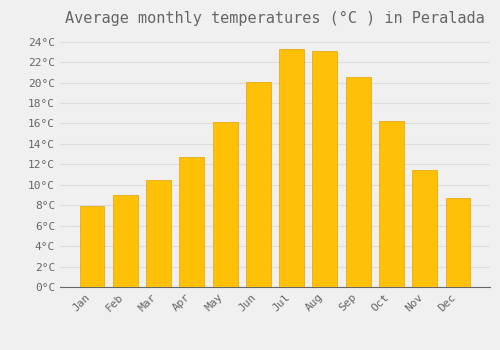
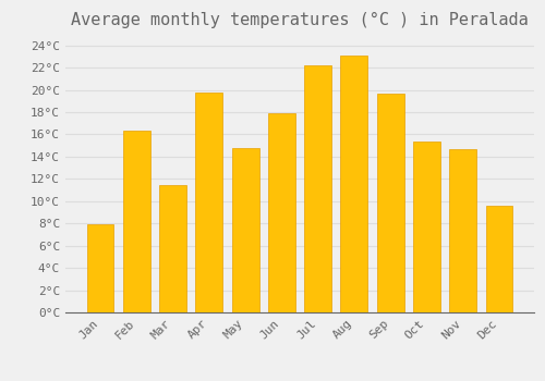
Feb: 9.0°C -> 16.3°C
Mar: 10.5°C -> 11.4°C
Apr: 12.7°C -> 19.8°C
May: 16.1°C -> 14.8°C
Jun: 20.1°C -> 17.9°C
Jul: 23.3°C -> 22.2°C
Sep: 20.5°C -> 19.7°C
Oct: 16.2°C -> 15.4°C
Nov: 11.4°C -> 14.7°C
Dec: 8.7°C -> 9.6°C
